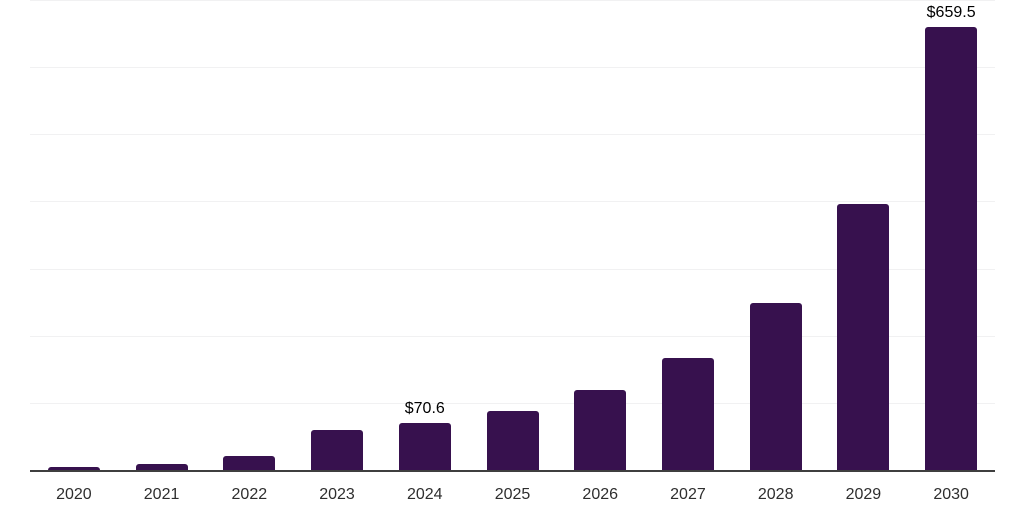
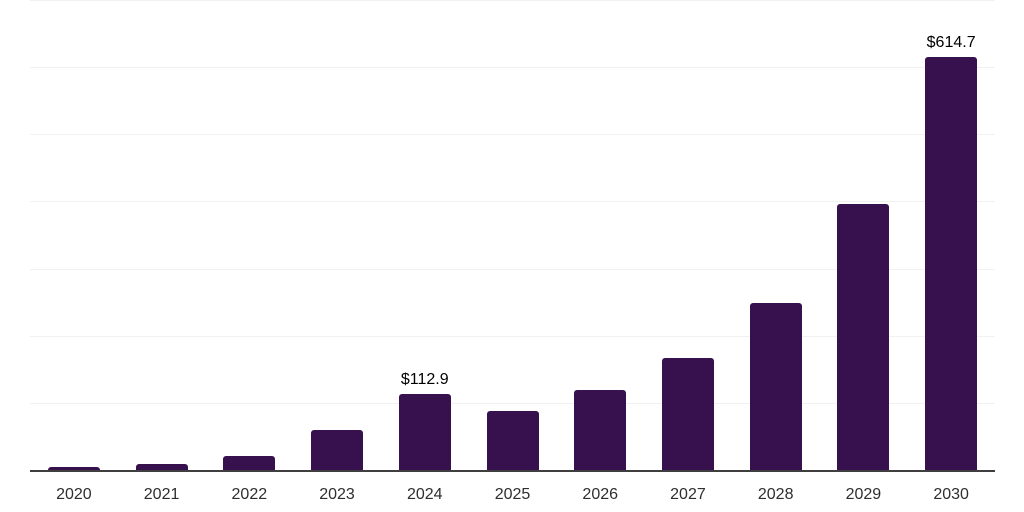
2024: $70.6 -> $112.9
2030: $659.5 -> $614.7
